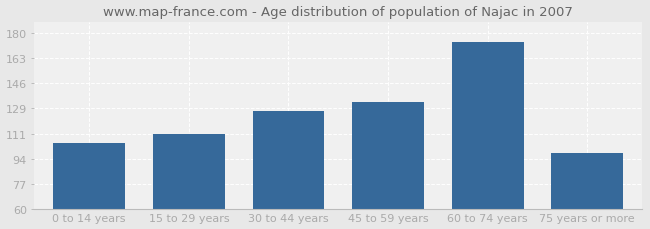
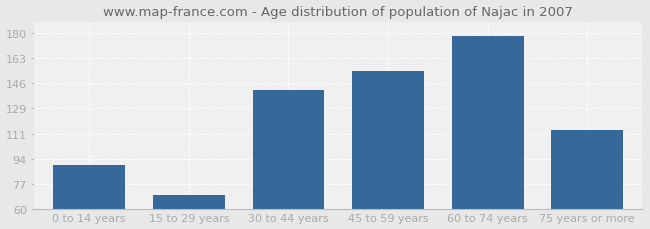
0 to 14 years: 105 -> 90
15 to 29 years: 111 -> 69
30 to 44 years: 127 -> 141
45 to 59 years: 133 -> 154
60 to 74 years: 174 -> 178
75 years or more: 98 -> 114
